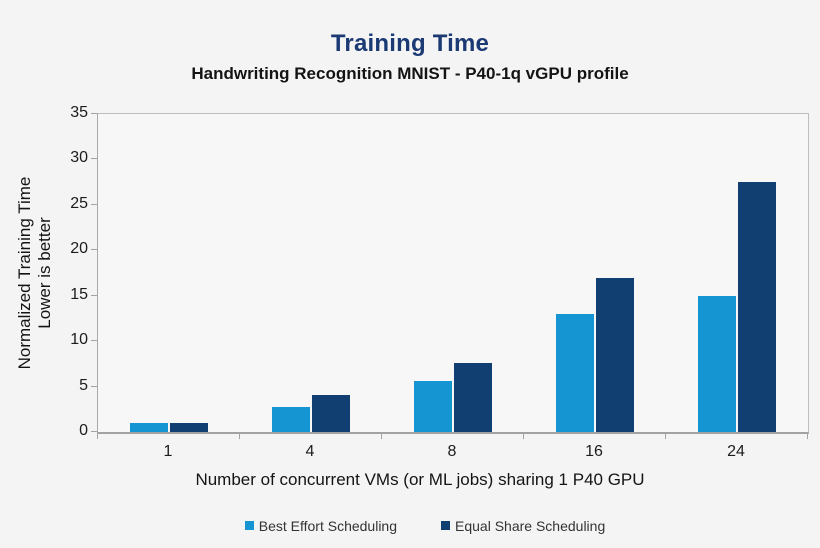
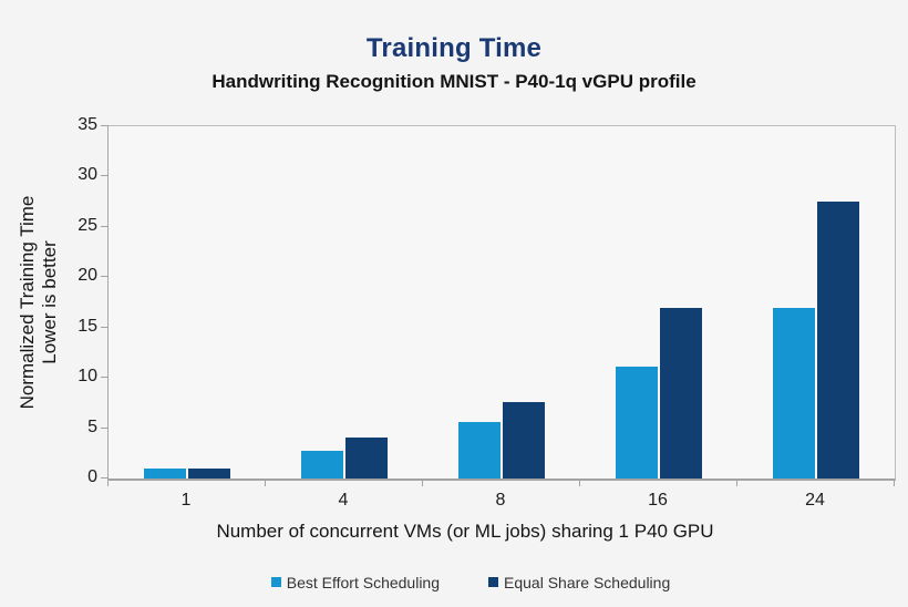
Best Effort Scheduling/16: 13 -> 11
Best Effort Scheduling/24: 15 -> 17
